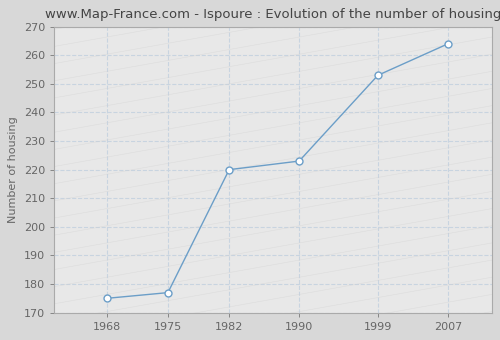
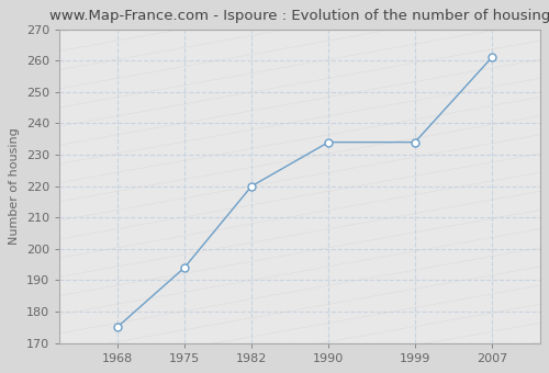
1975: 177 -> 194
1990: 223 -> 234
1999: 253 -> 234
2007: 264 -> 261
